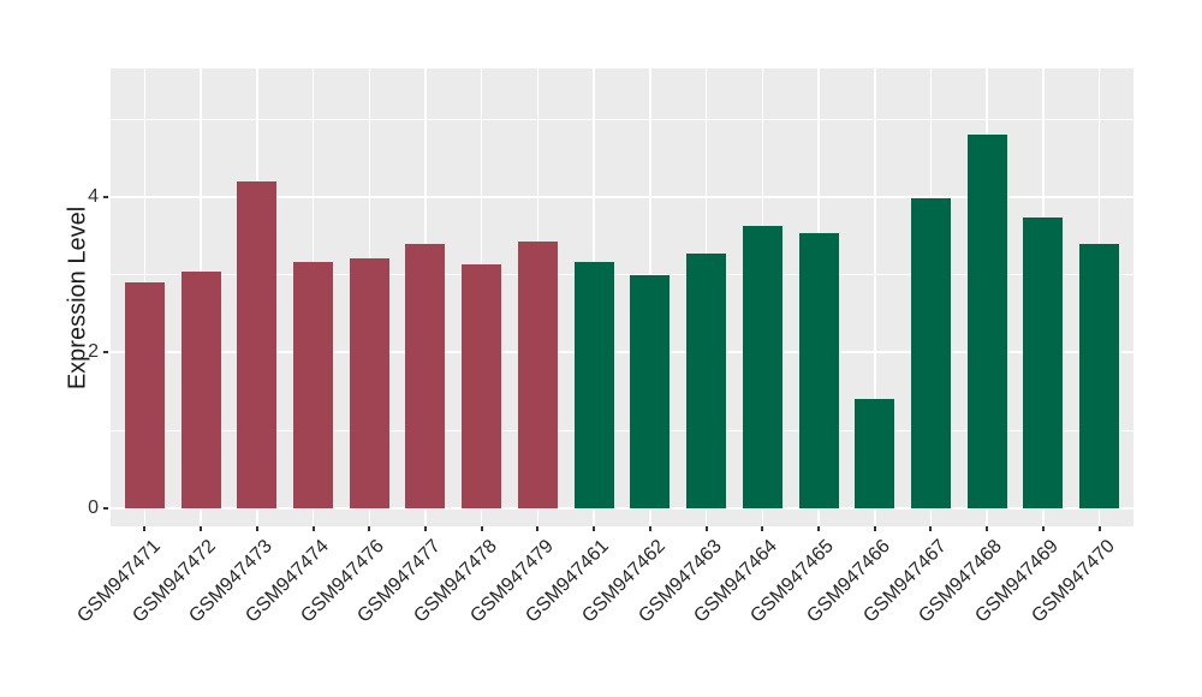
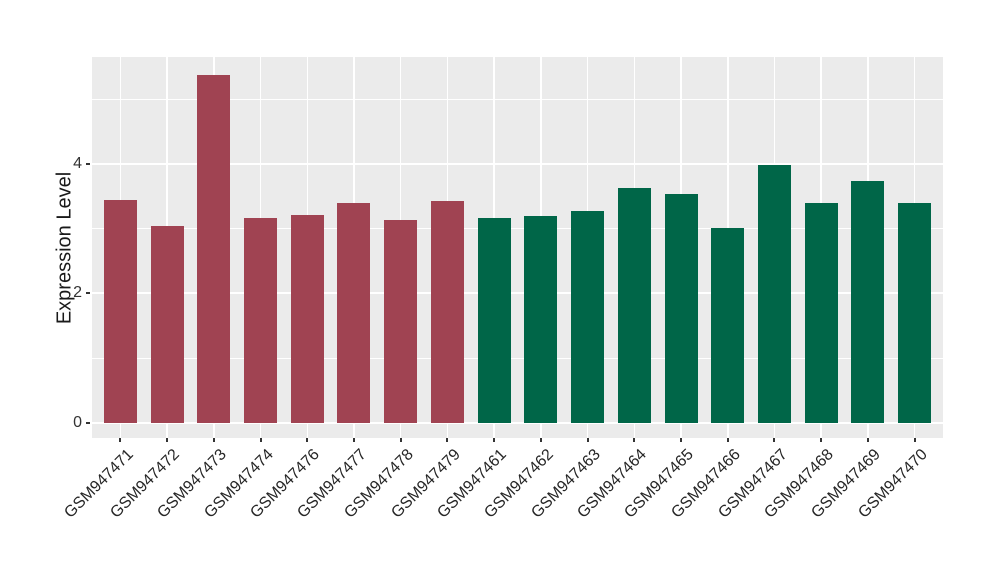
GSM947471: 2.9 -> 3.4
GSM947473: 4.2 -> 5.4
GSM947462: 3.0 -> 3.2
GSM947466: 1.4 -> 3.0
GSM947468: 4.8 -> 3.4
